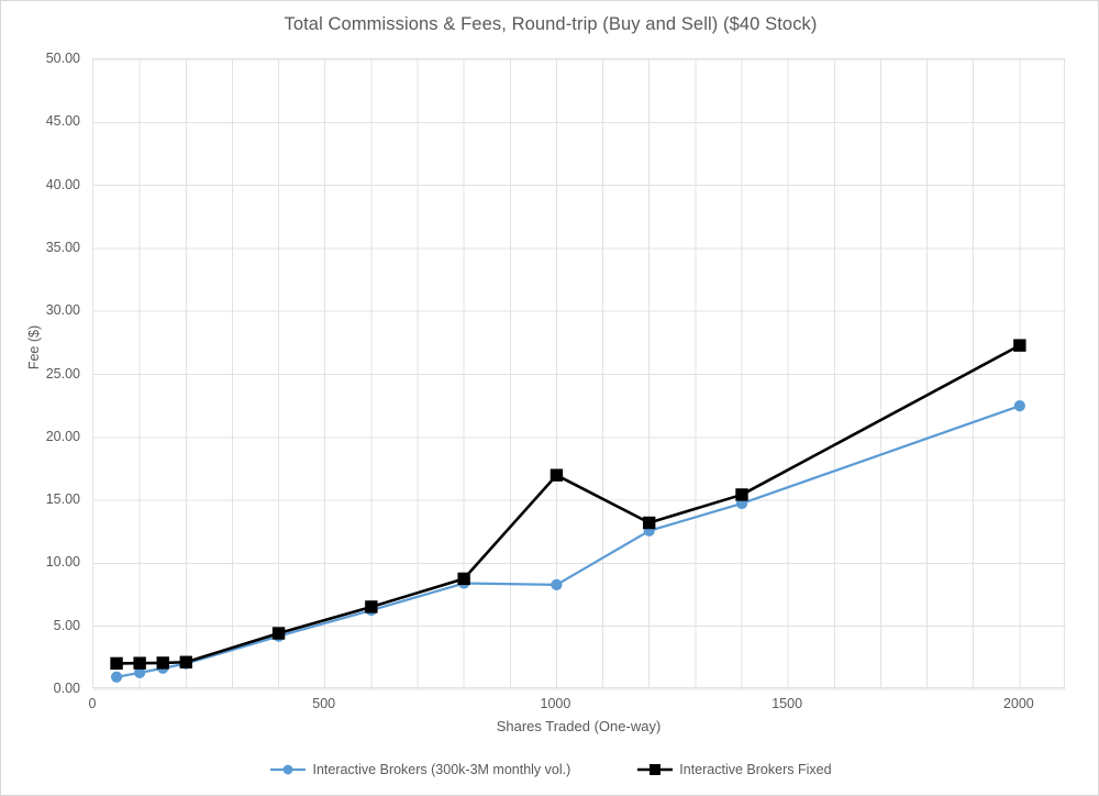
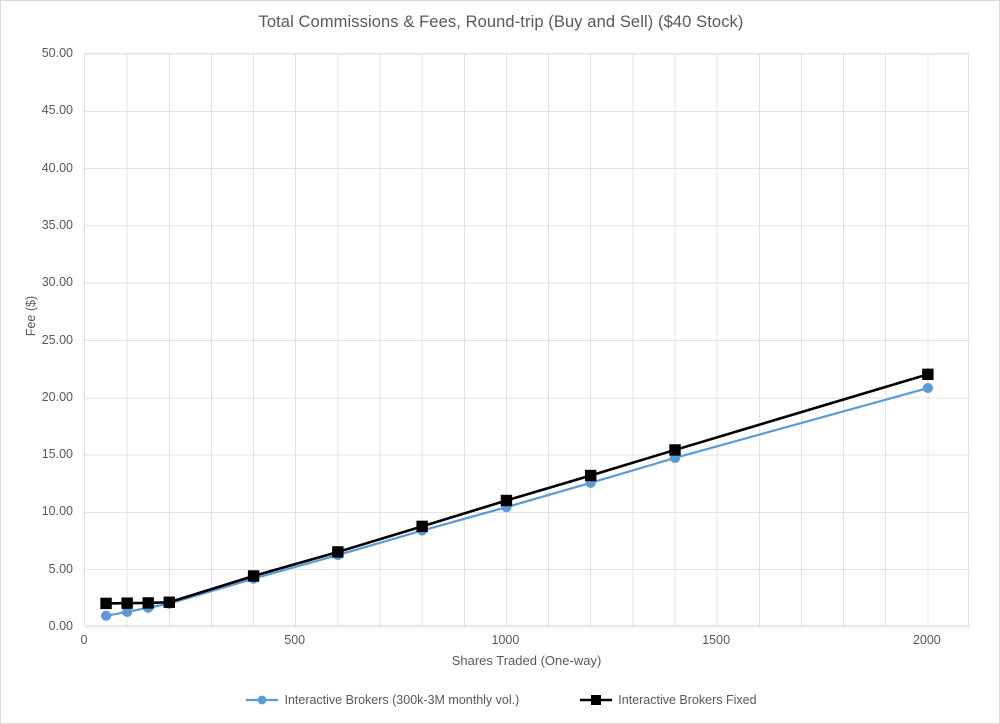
Interactive Brokers (300k-3M monthly vol.)/1000: 8.3 -> 10.5
Interactive Brokers Fixed/1000: 17.0 -> 11.0
Interactive Brokers (300k-3M monthly vol.)/2000: 22.5 -> 20.9
Interactive Brokers Fixed/2000: 27.3 -> 22.1
